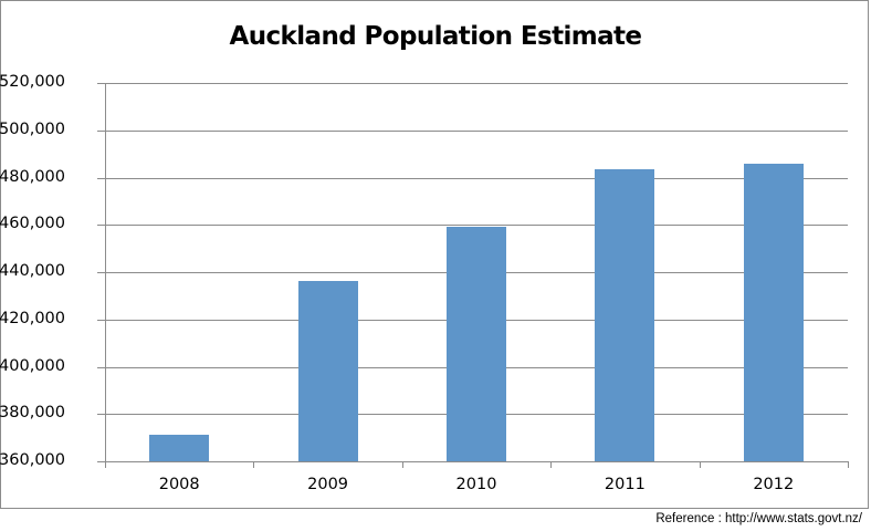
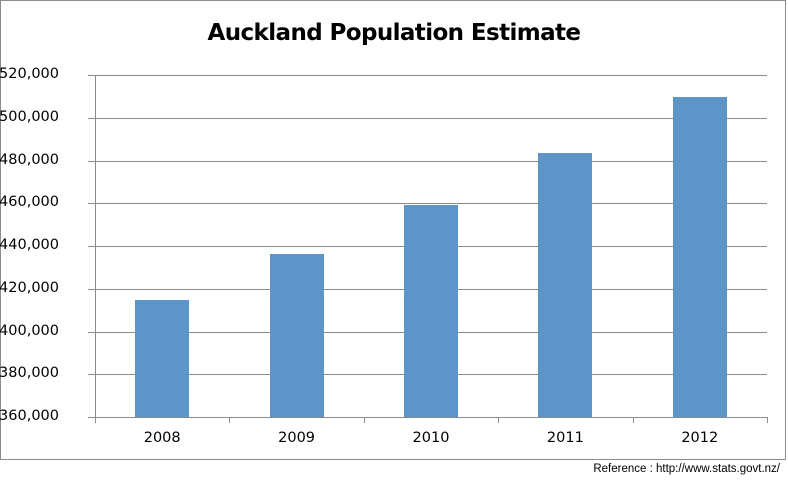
2008: 1371000 -> 1415000
2012: 1486000 -> 1510000
